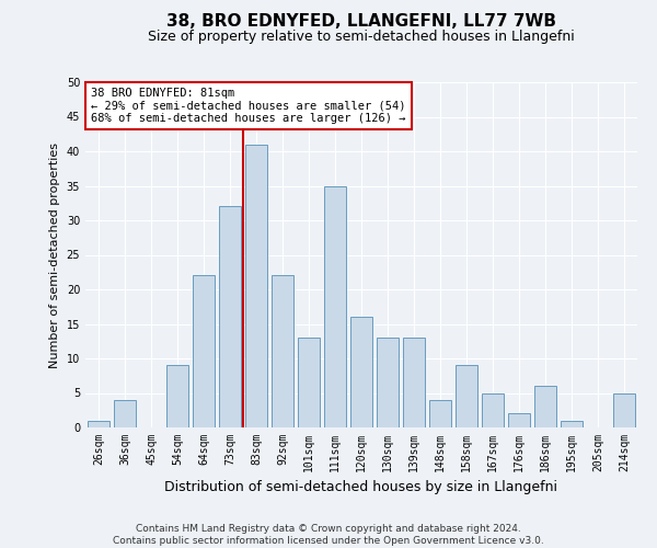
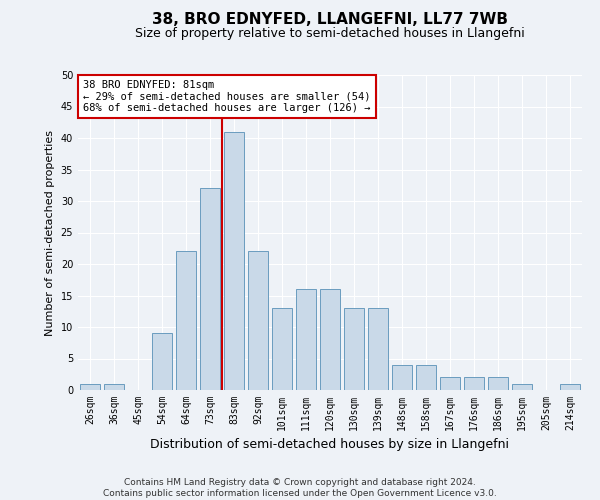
36sqm: 4 -> 1
111sqm: 35 -> 16
158sqm: 9 -> 4
167sqm: 5 -> 2
186sqm: 6 -> 2
214sqm: 5 -> 1
